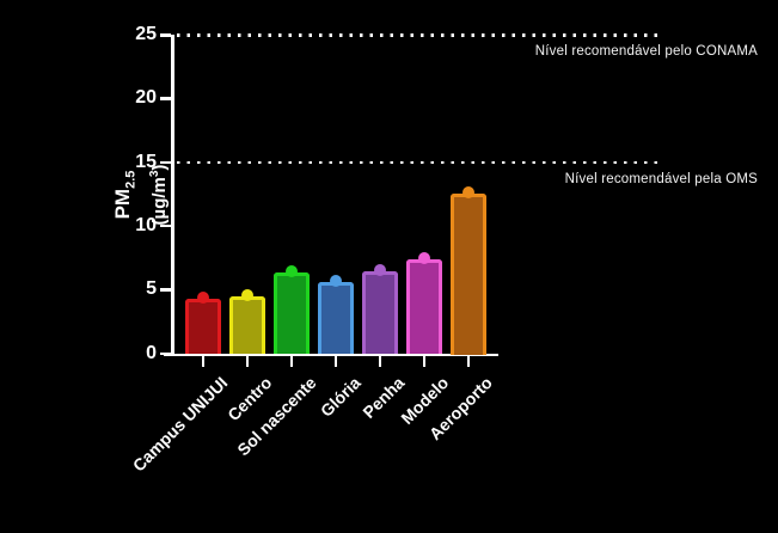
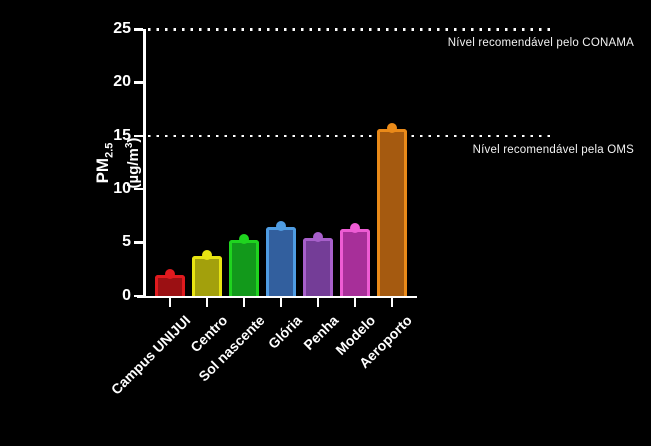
Campus UNIJUI: 4.3 -> 1.9
Centro: 4.5 -> 3.7
Sol nascente: 6.3 -> 5.2
Glória: 5.6 -> 6.4
Penha: 6.4 -> 5.4
Modelo: 7.4 -> 6.2
Aeroporto: 12.5 -> 15.6
